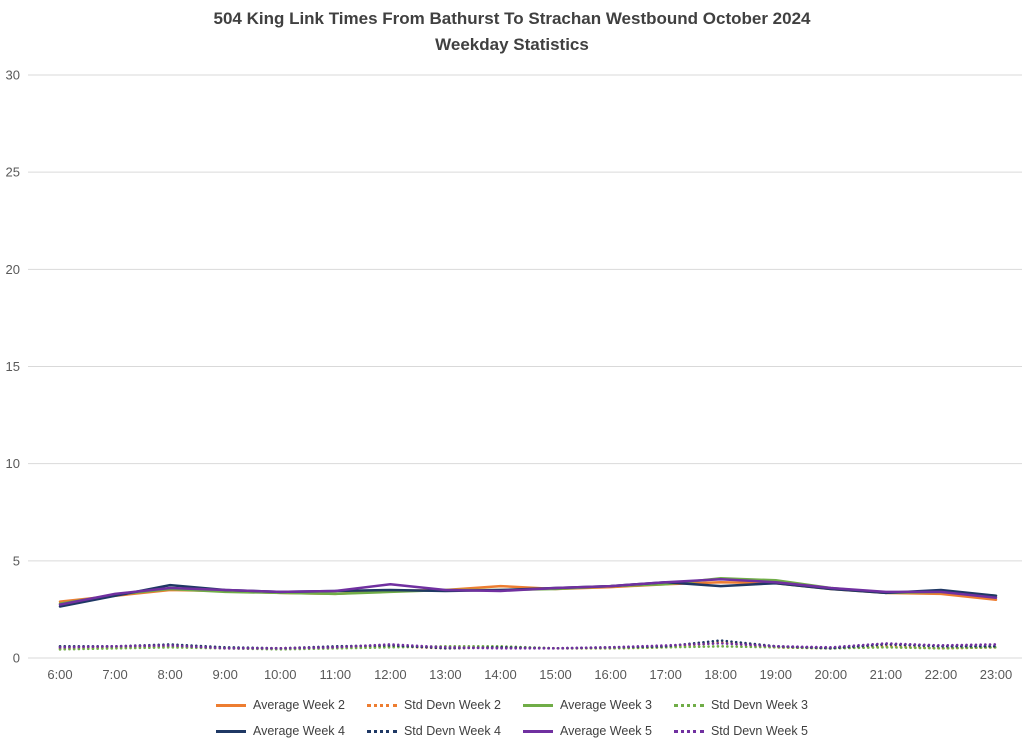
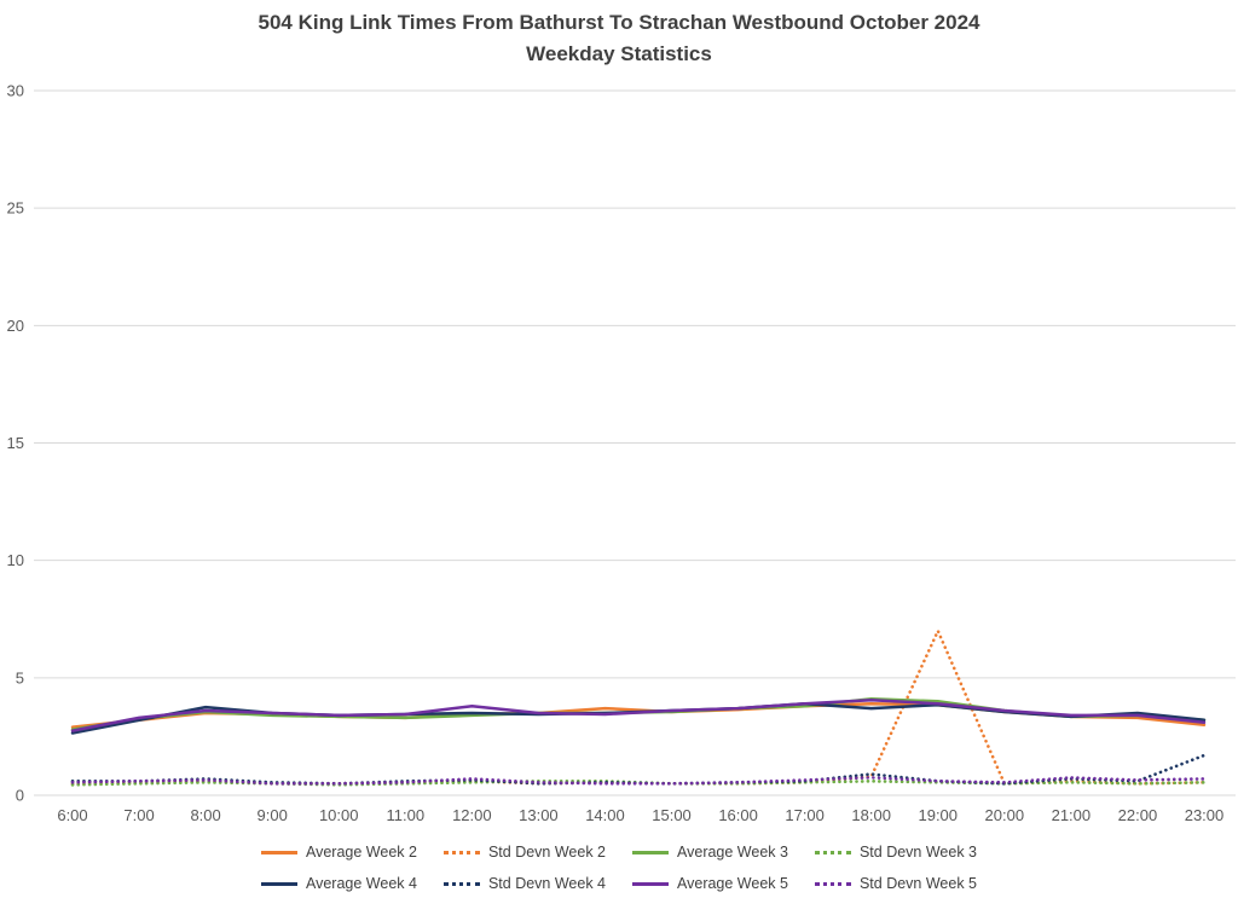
Std Devn Week 2/19:00: 0.6 -> 7.0
Std Devn Week 4/23:00: 0.6 -> 1.7
